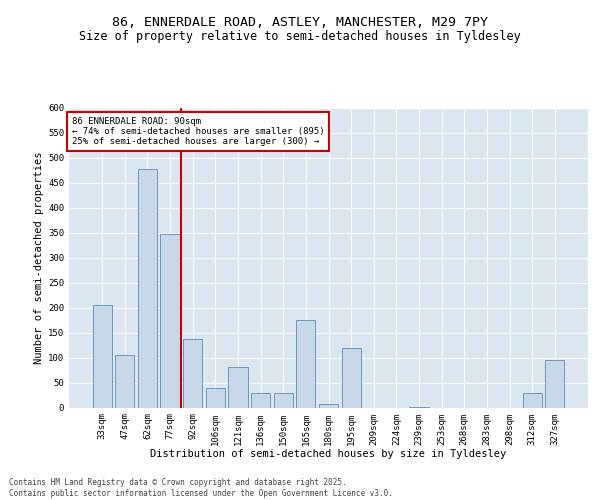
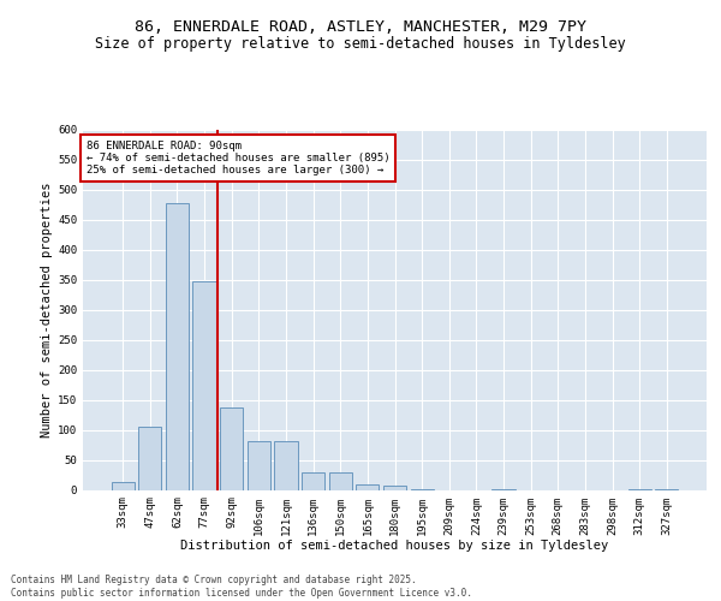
33sqm: 205 -> 13
106sqm: 40 -> 82
165sqm: 175 -> 10
195sqm: 120 -> 2
312sqm: 30 -> 2
327sqm: 95 -> 2
